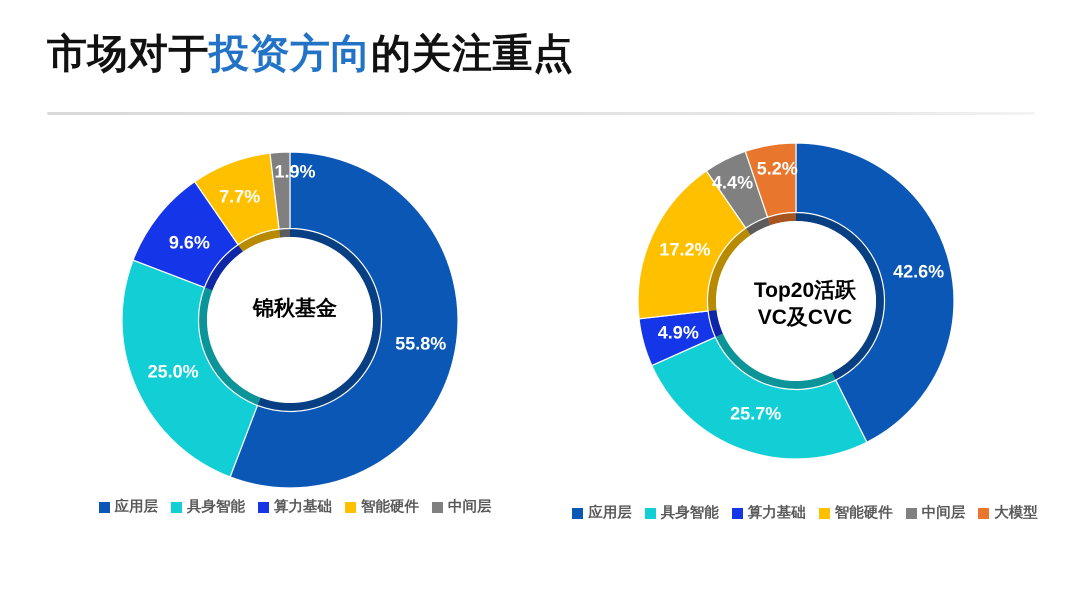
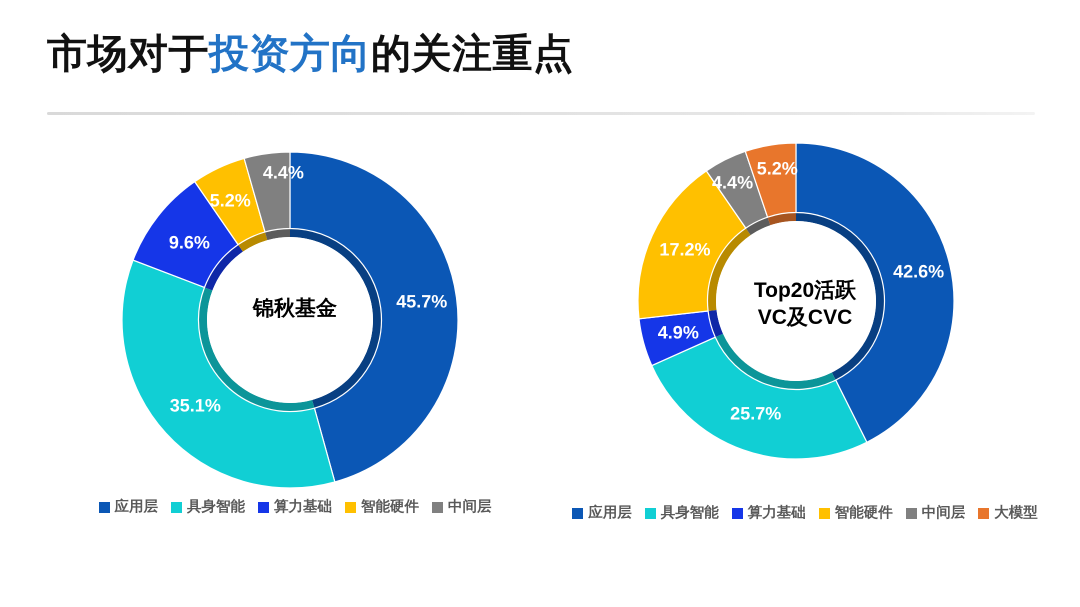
锦秋基金/应用层: 55.8% -> 45.7%
锦秋基金/具身智能: 25.0% -> 35.1%
锦秋基金/智能硬件: 7.7% -> 5.2%
锦秋基金/中间层: 1.9% -> 4.4%
